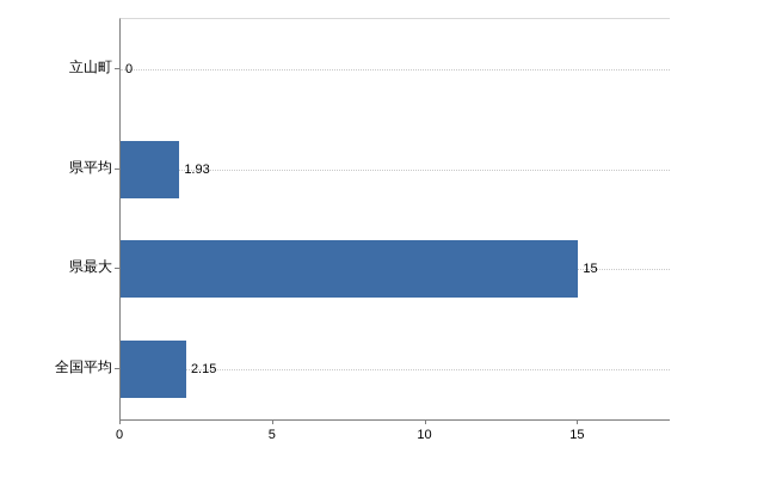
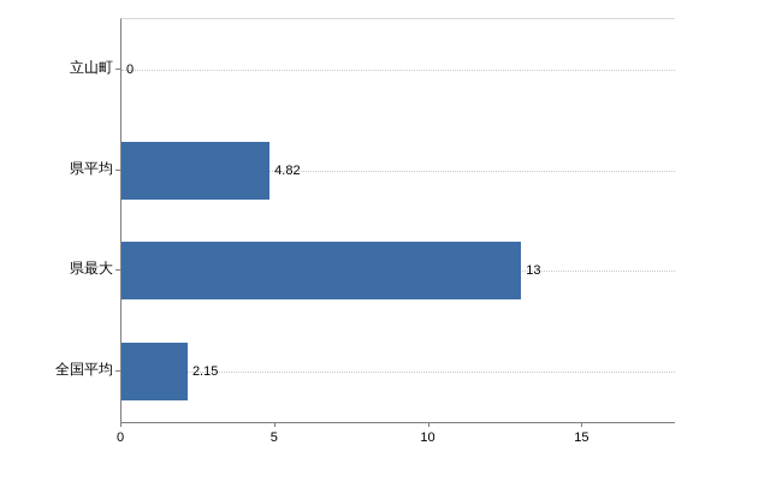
県平均: 1.93 -> 4.82
県最大: 15 -> 13
